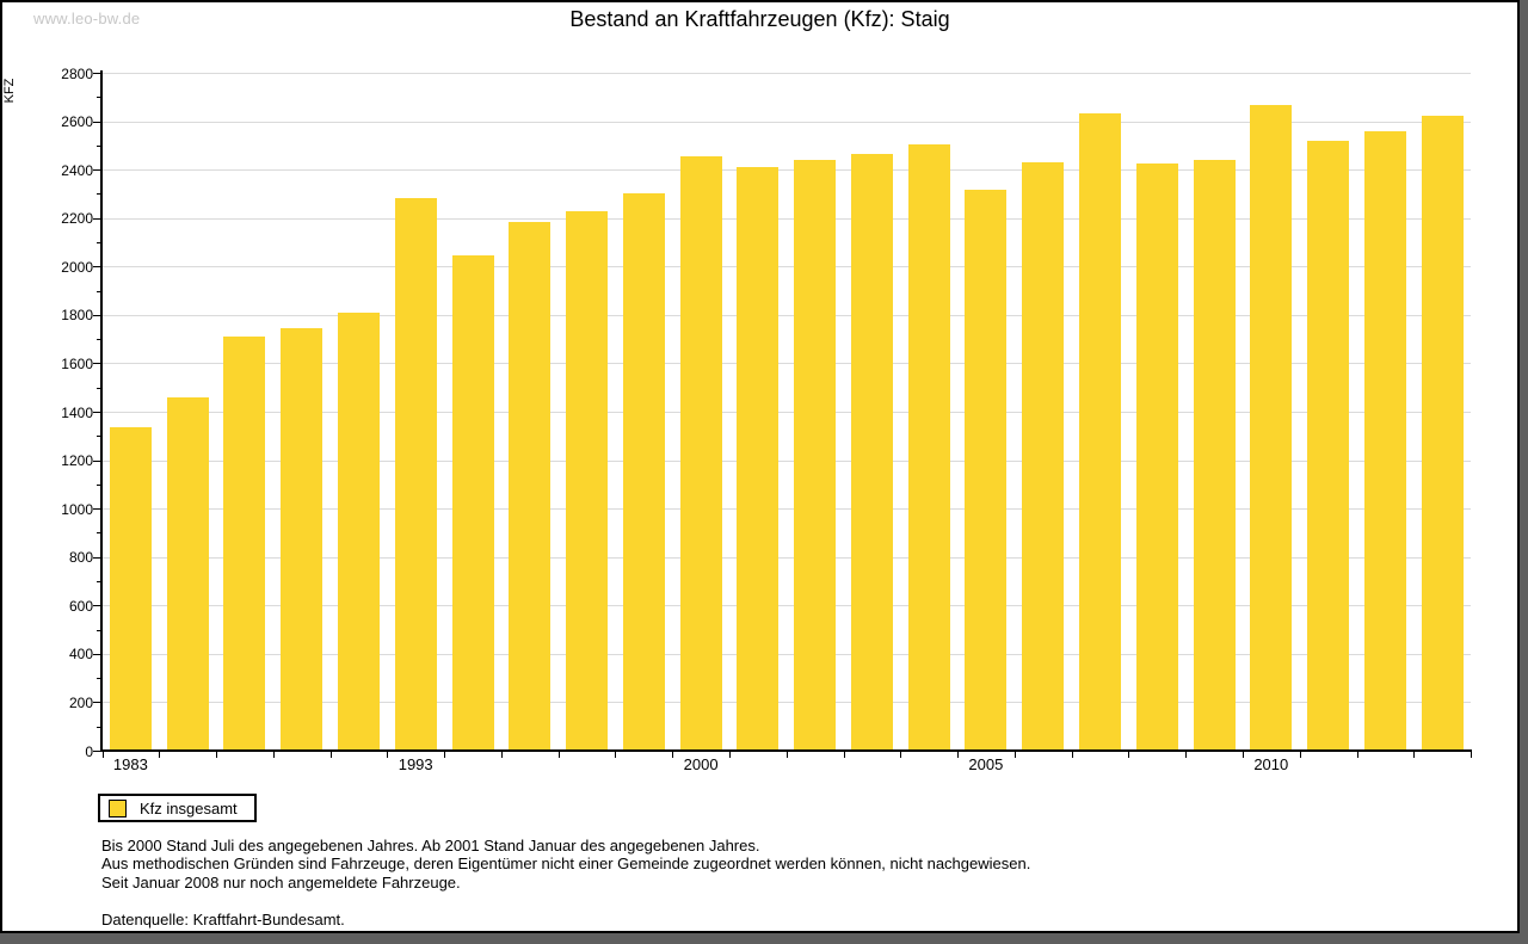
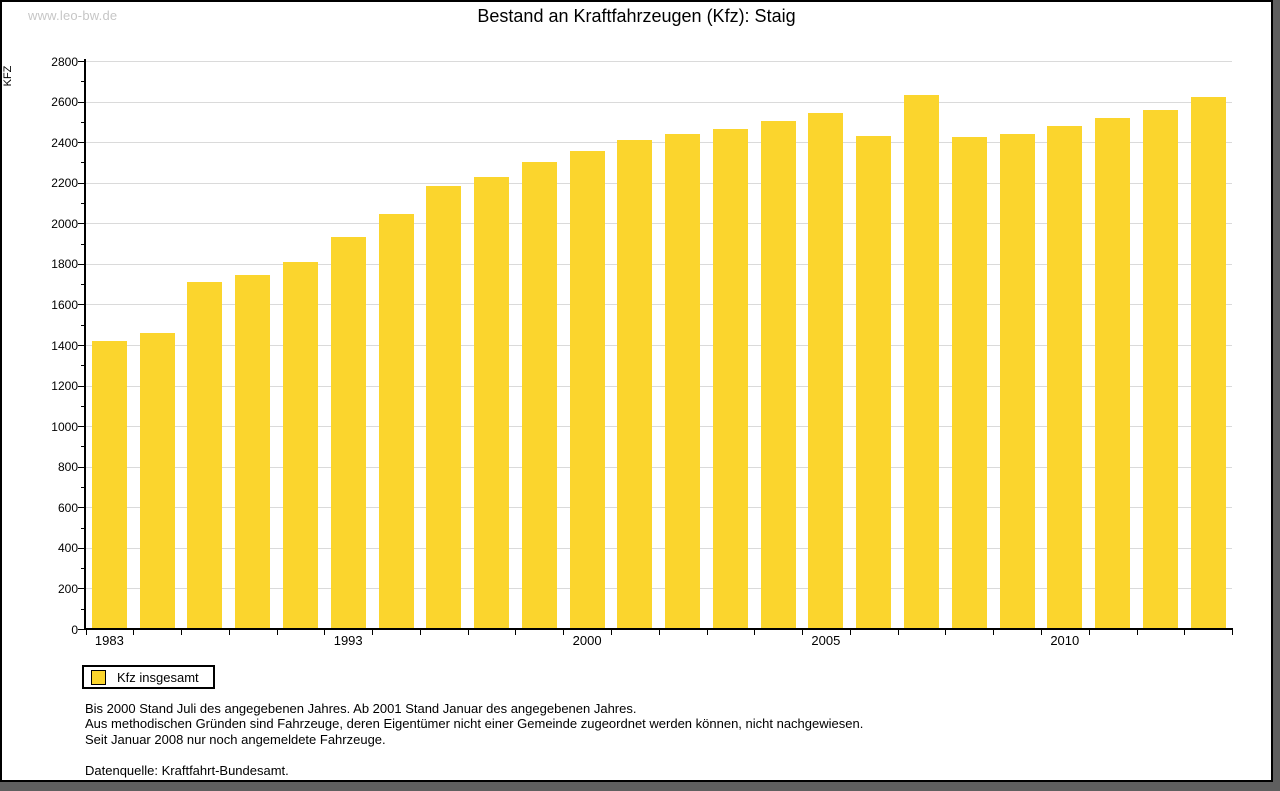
1983: 1330 -> 1420
1993: 2280 -> 1930
2000: 2450 -> 2350
2005: 2310 -> 2540
2010: 2660 -> 2480
